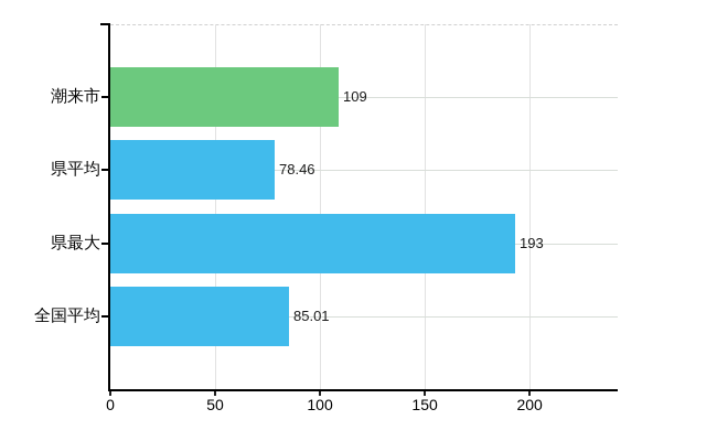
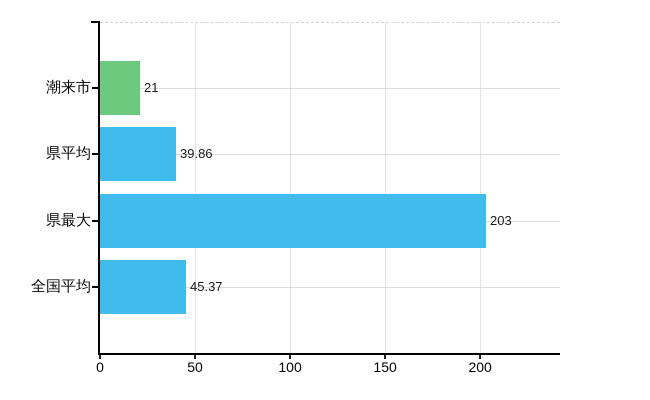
潮来市: 109 -> 21
県平均: 78.46 -> 39.86
県最大: 193 -> 203
全国平均: 85.01 -> 45.37
